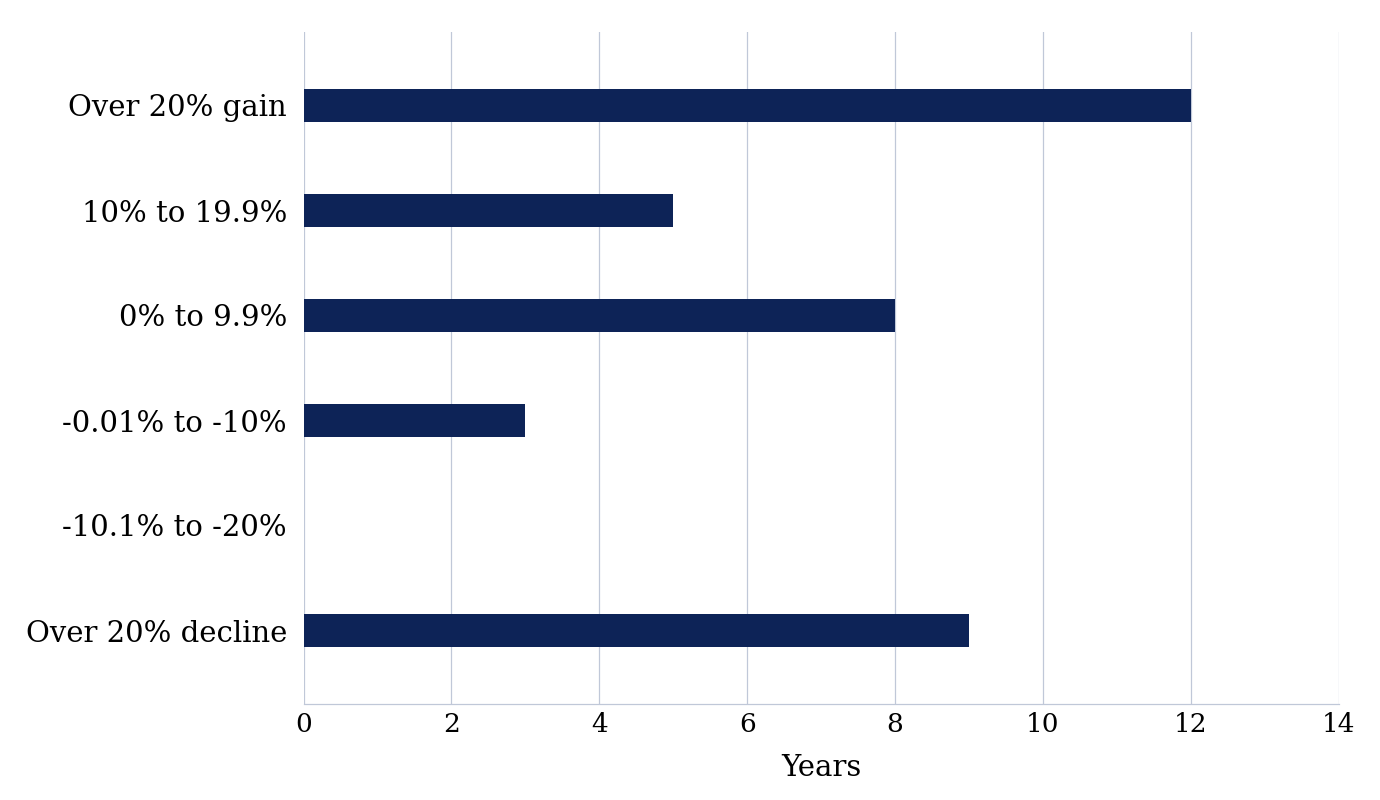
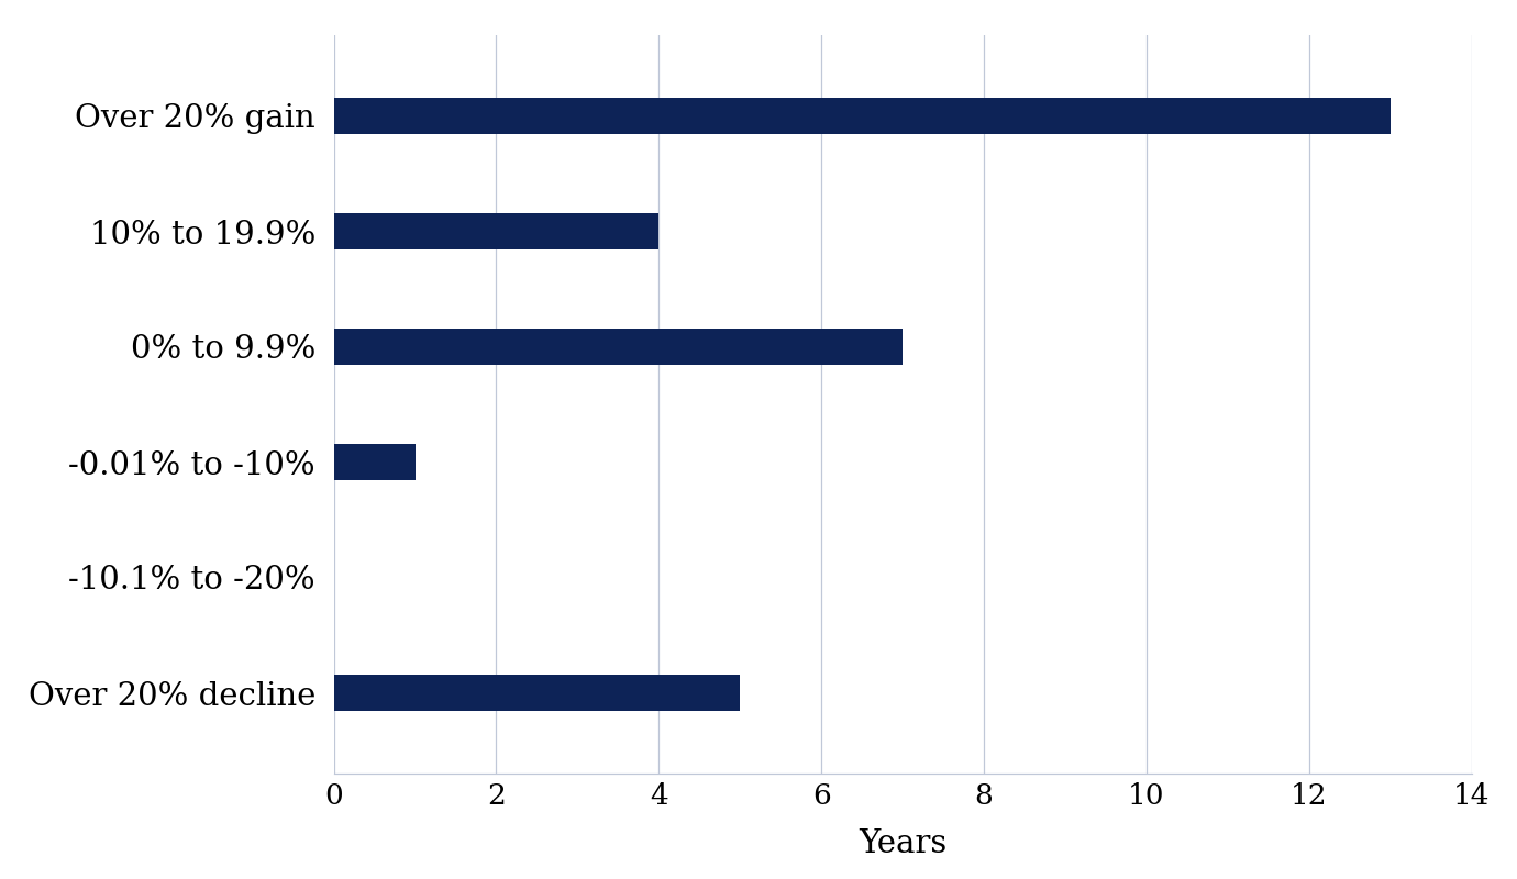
Over 20% gain: 12 -> 13
10% to 19.9%: 5 -> 4
0% to 9.9%: 8 -> 7
-0.01% to -10%: 3 -> 1
Over 20% decline: 9 -> 5
